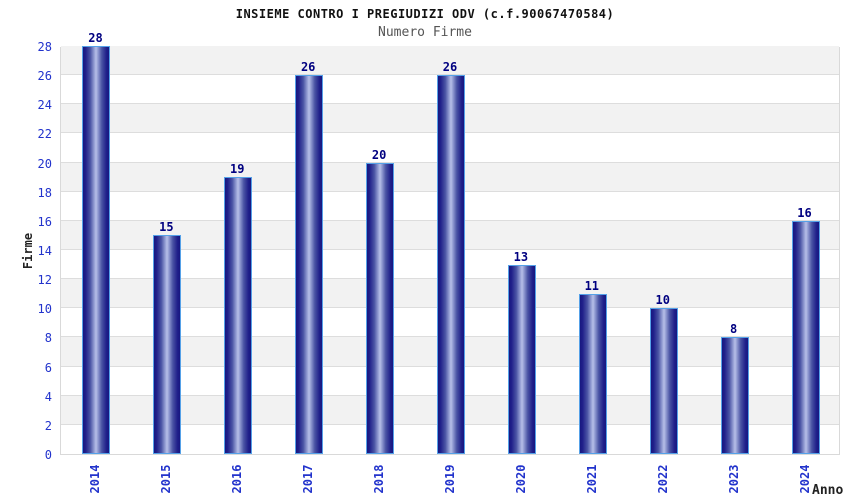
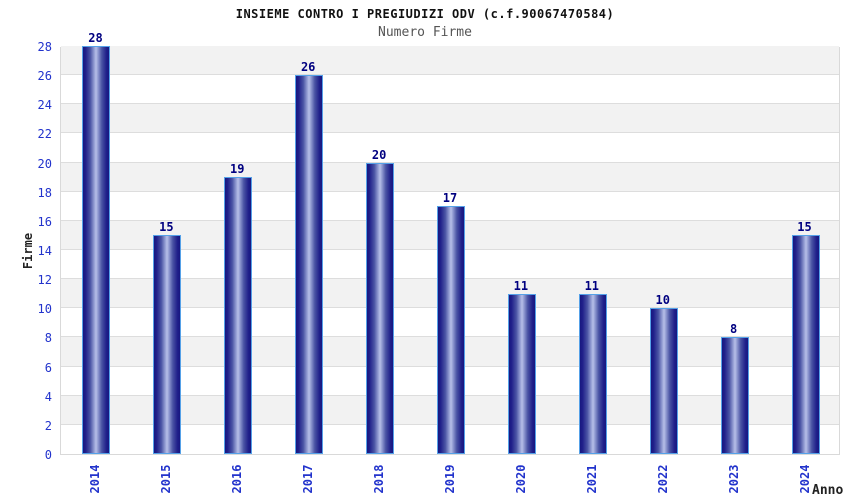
2019: 26 -> 17
2020: 13 -> 11
2024: 16 -> 15
